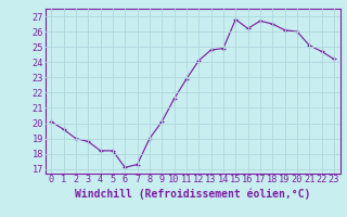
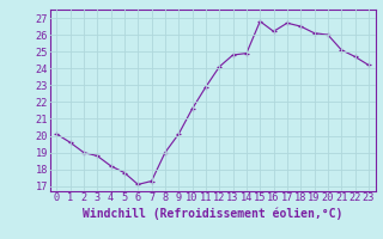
5: 18.2 -> 17.8
